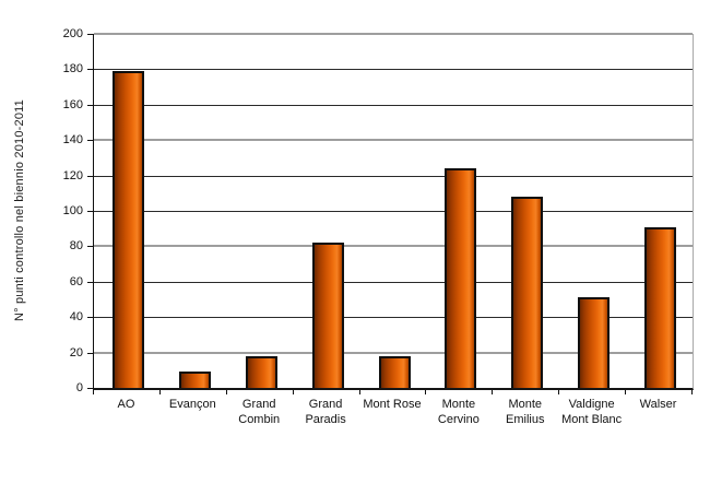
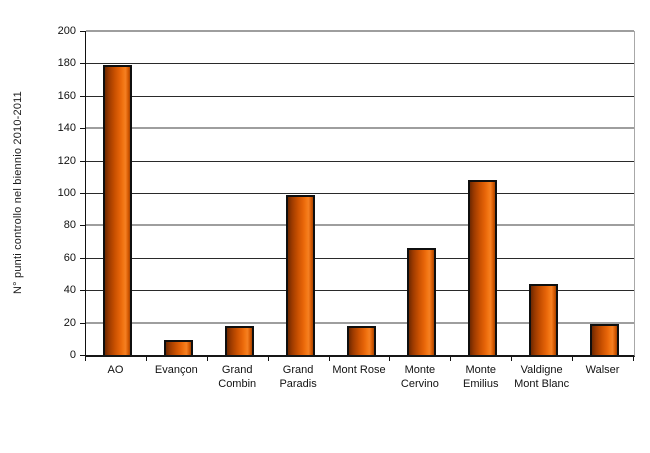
Grand Paradis: 82 -> 99
Monte Cervino: 124 -> 66
Valdigne Mont Blanc: 51 -> 44
Walser: 91 -> 19
